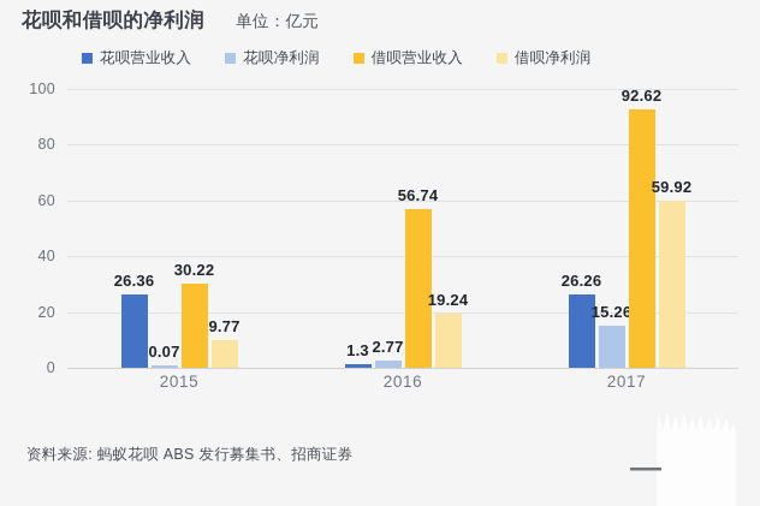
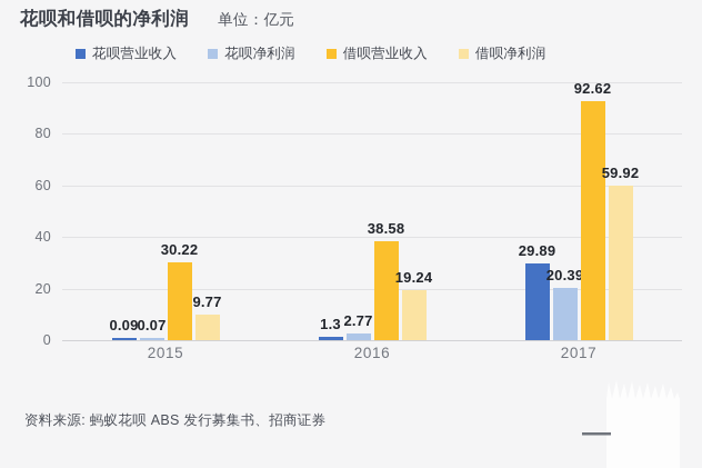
花呗营业收入/2015: 26.36 -> 0.09
借呗营业收入/2016: 56.74 -> 38.58
花呗营业收入/2017: 26.26 -> 29.89
花呗净利润/2017: 15.26 -> 20.39
